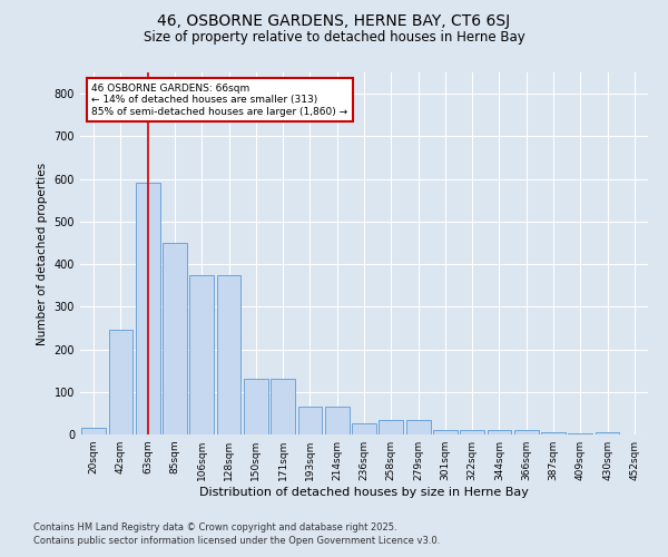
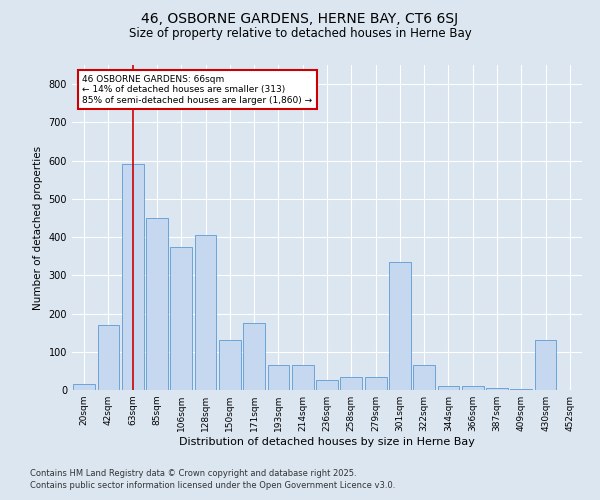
42sqm: 247 -> 170
128sqm: 375 -> 405
171sqm: 130 -> 175
301sqm: 10 -> 335
322sqm: 10 -> 65
430sqm: 5 -> 130
